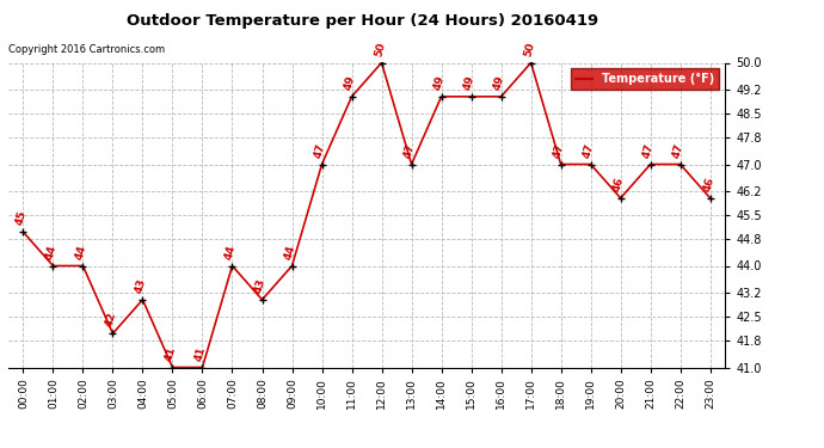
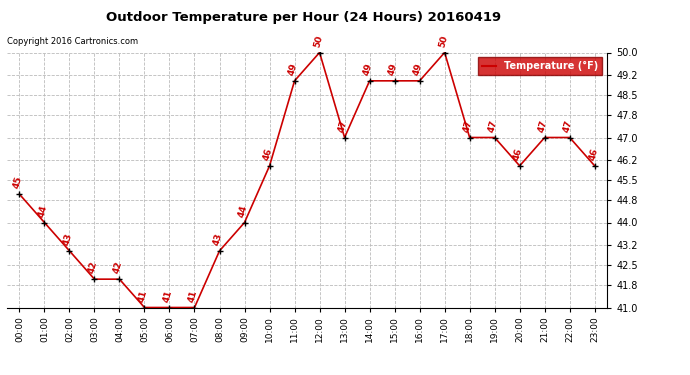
02:00: 44 -> 43
04:00: 43 -> 42
07:00: 44 -> 41
10:00: 47 -> 46
